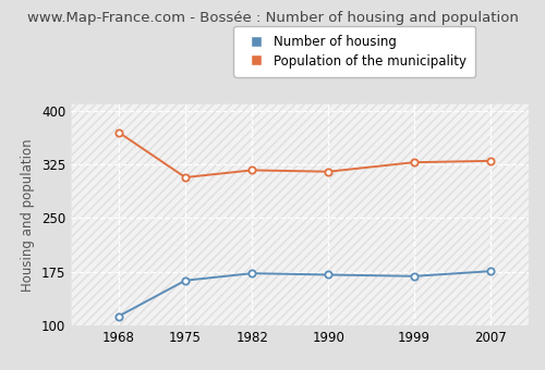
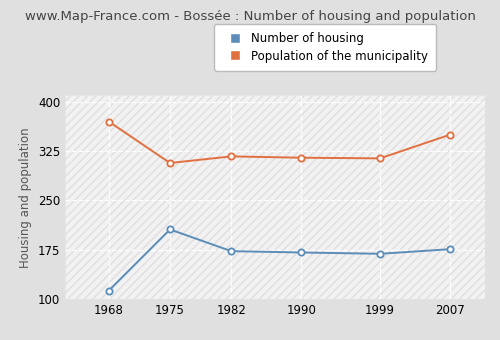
Number of housing/1975: 163 -> 206
Population of the municipality/1999: 328 -> 314
Population of the municipality/2007: 330 -> 350
